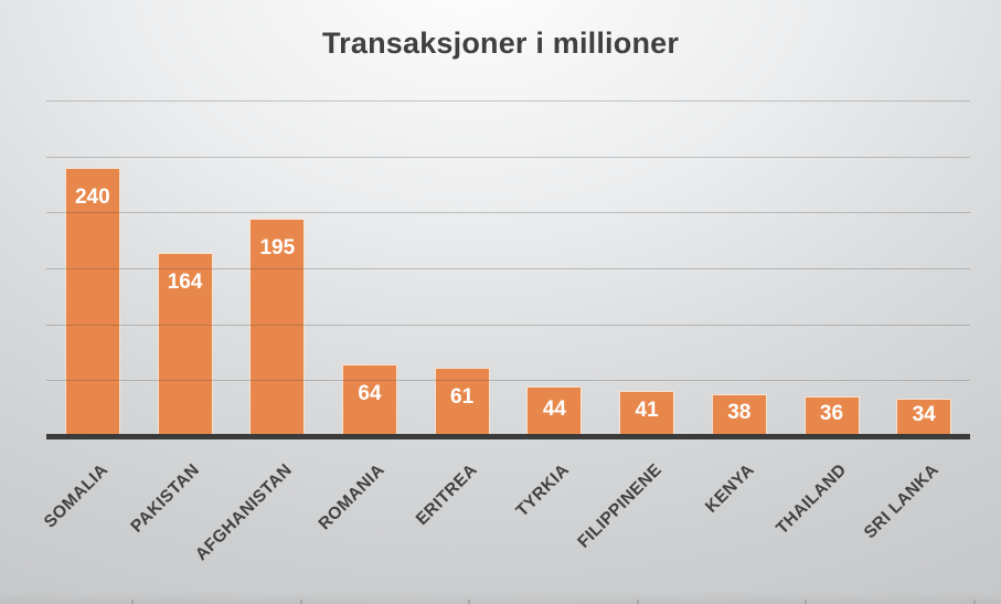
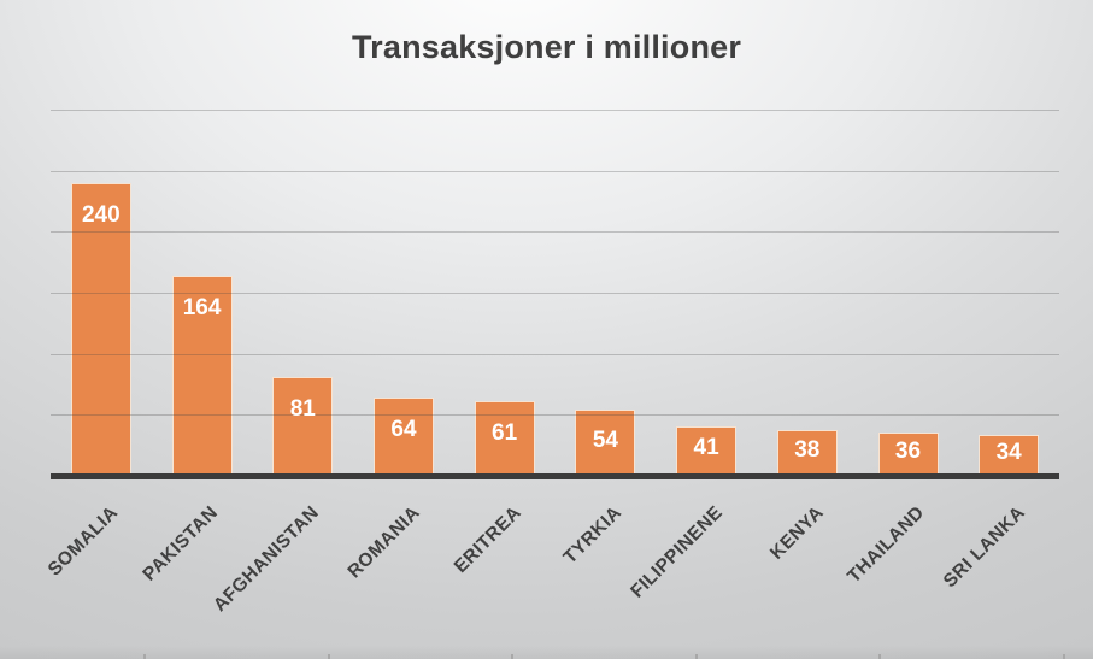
AFGHANISTAN: 195 -> 81
TYRKIA: 44 -> 54
